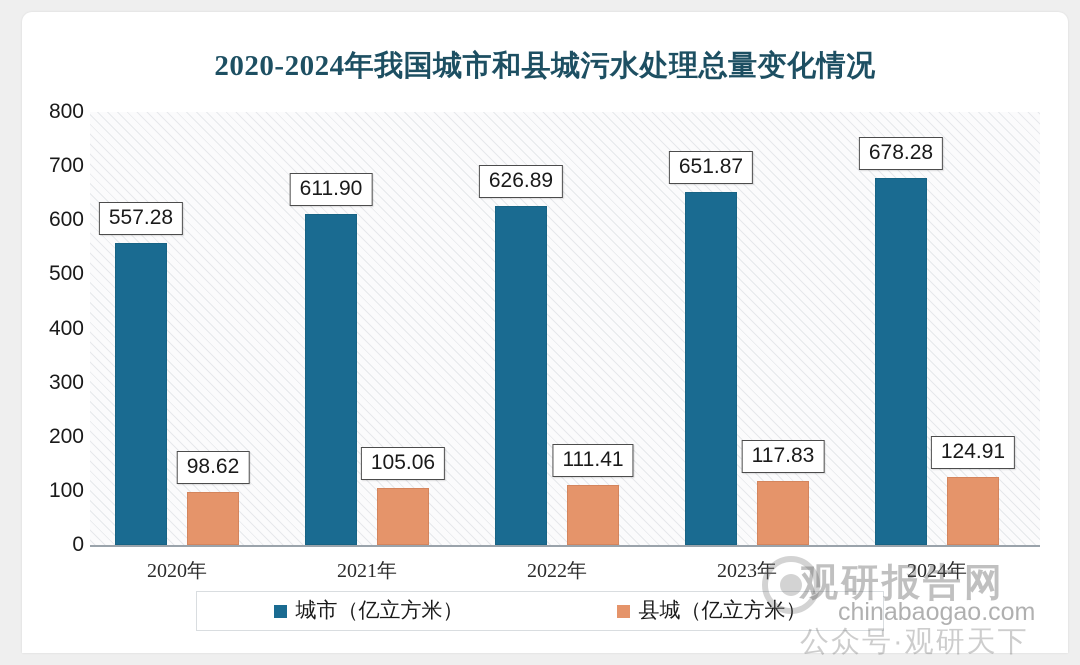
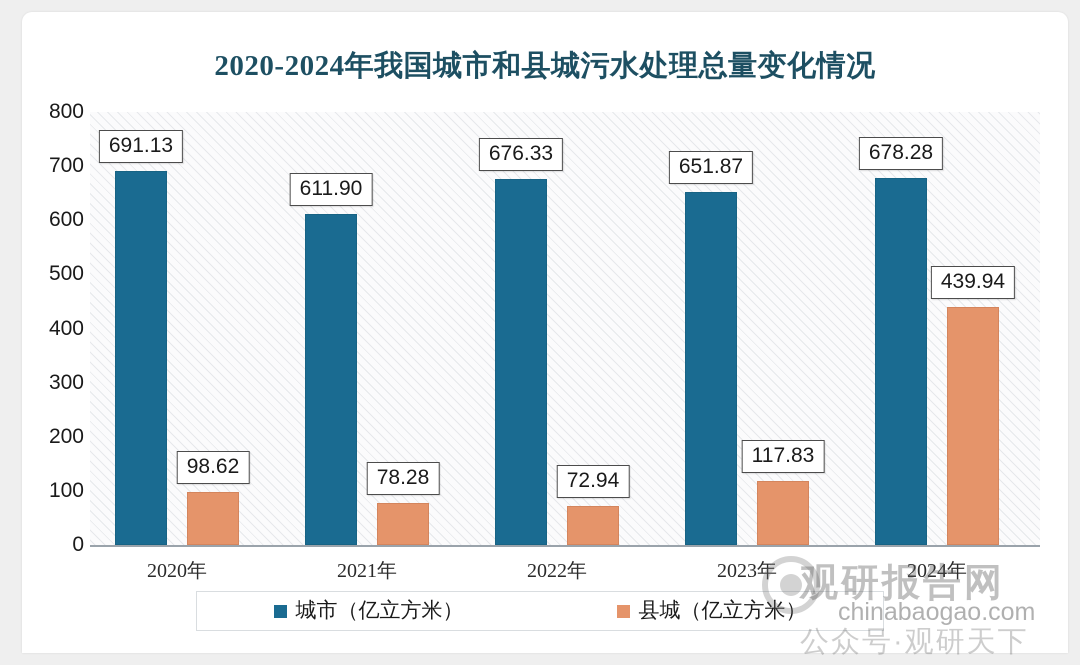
城市（亿立方米）/2020年: 557.28 -> 691.13
县城（亿立方米）/2021年: 105.06 -> 78.28
城市（亿立方米）/2022年: 626.89 -> 676.33
县城（亿立方米）/2022年: 111.41 -> 72.94
县城（亿立方米）/2024年: 124.91 -> 439.94
